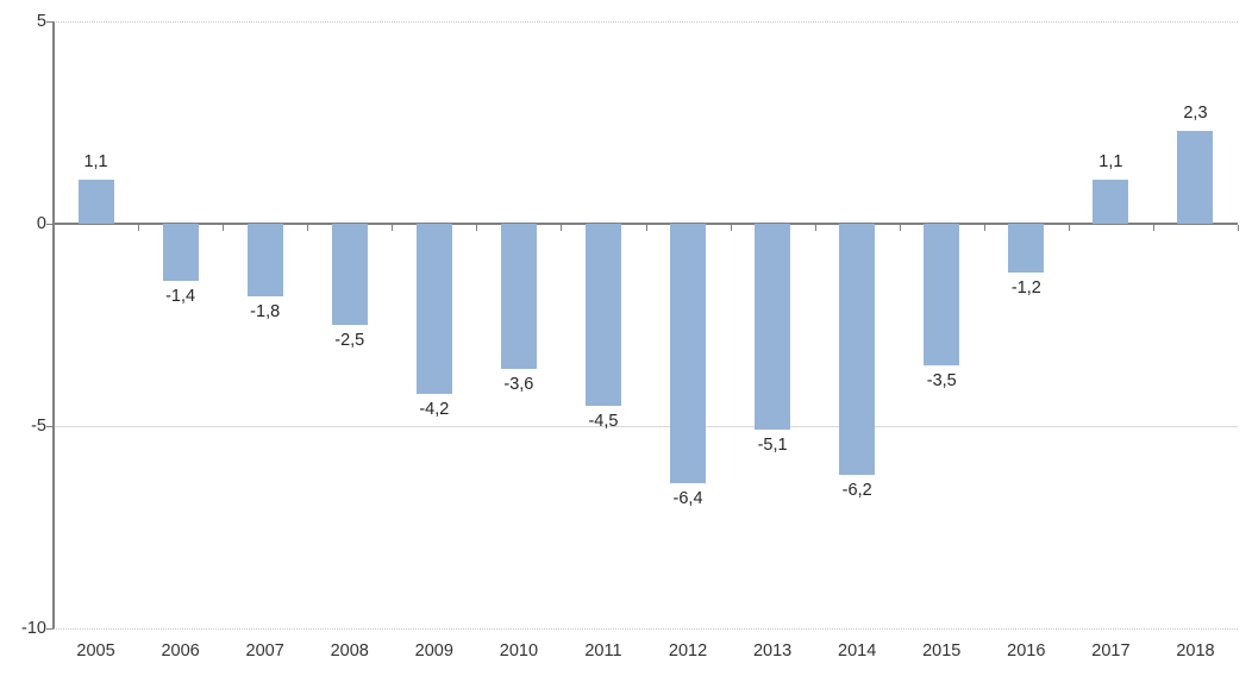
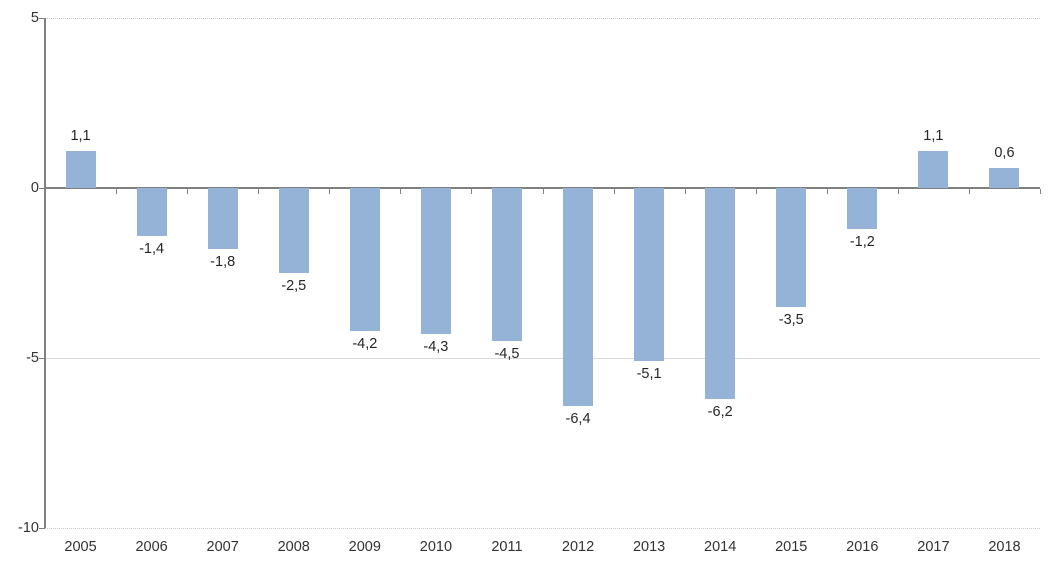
2010: -3,6 -> -4,3
2018: 2,3 -> 0,6
